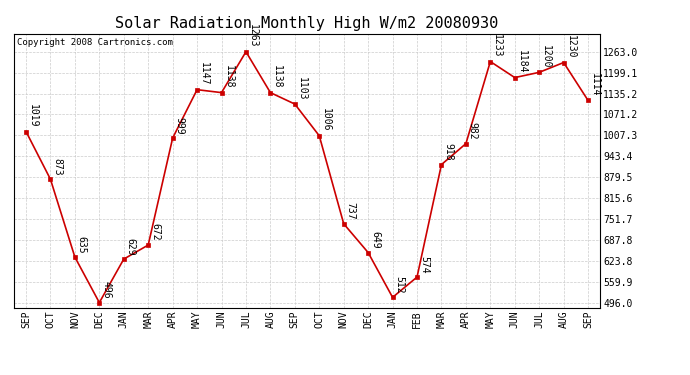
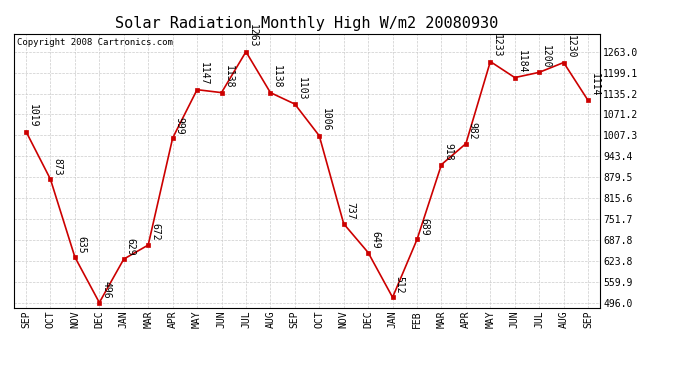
FEB: 574 -> 689
